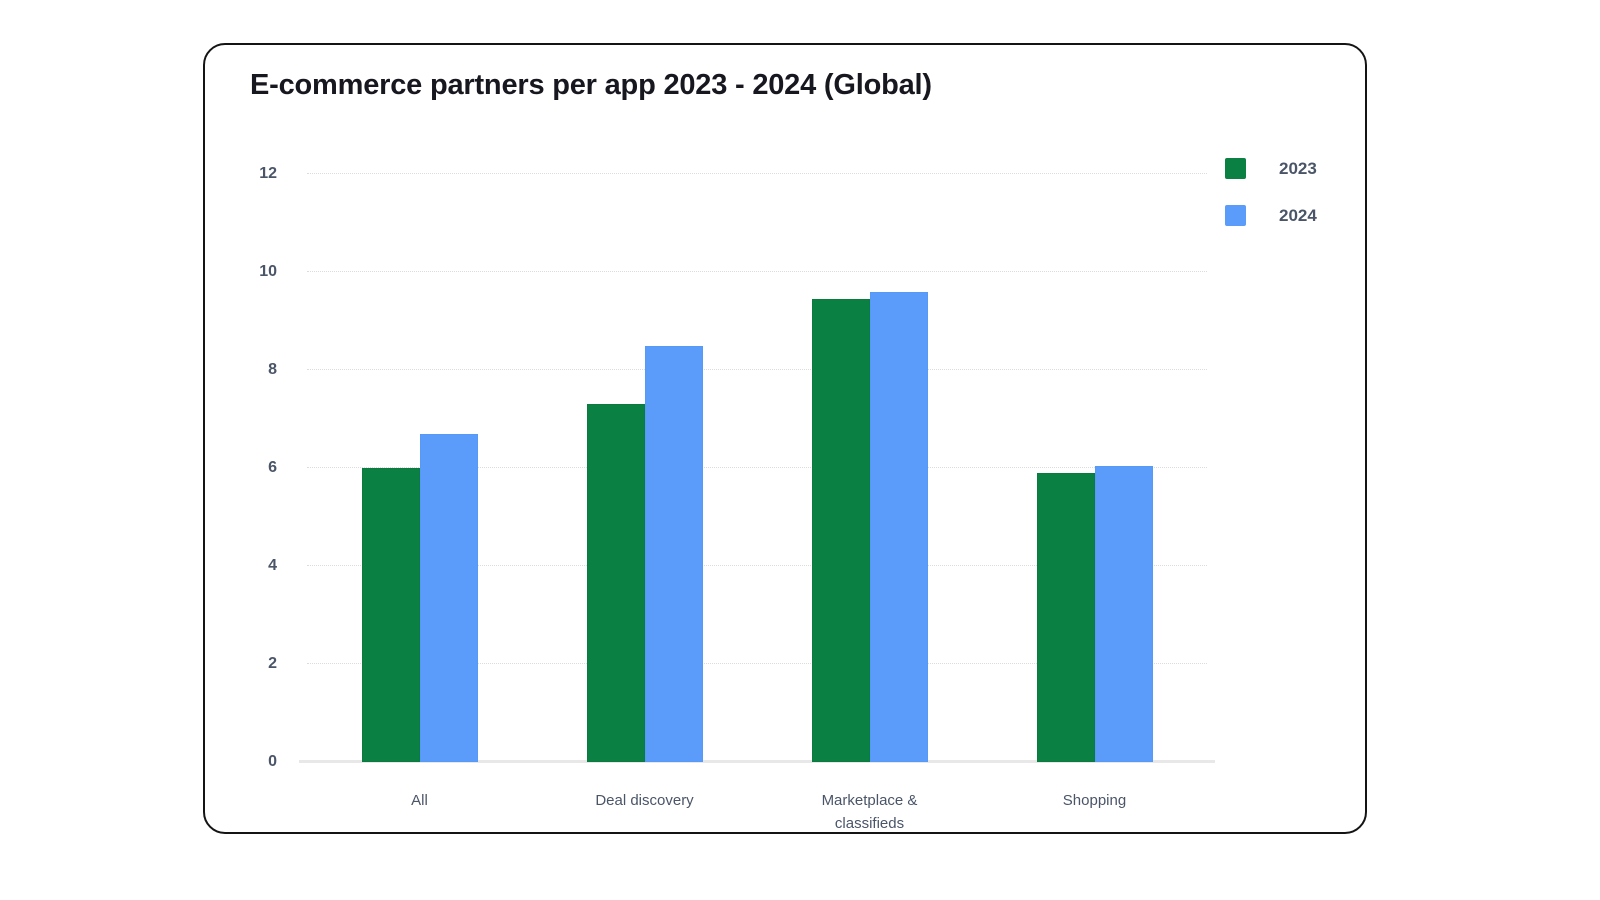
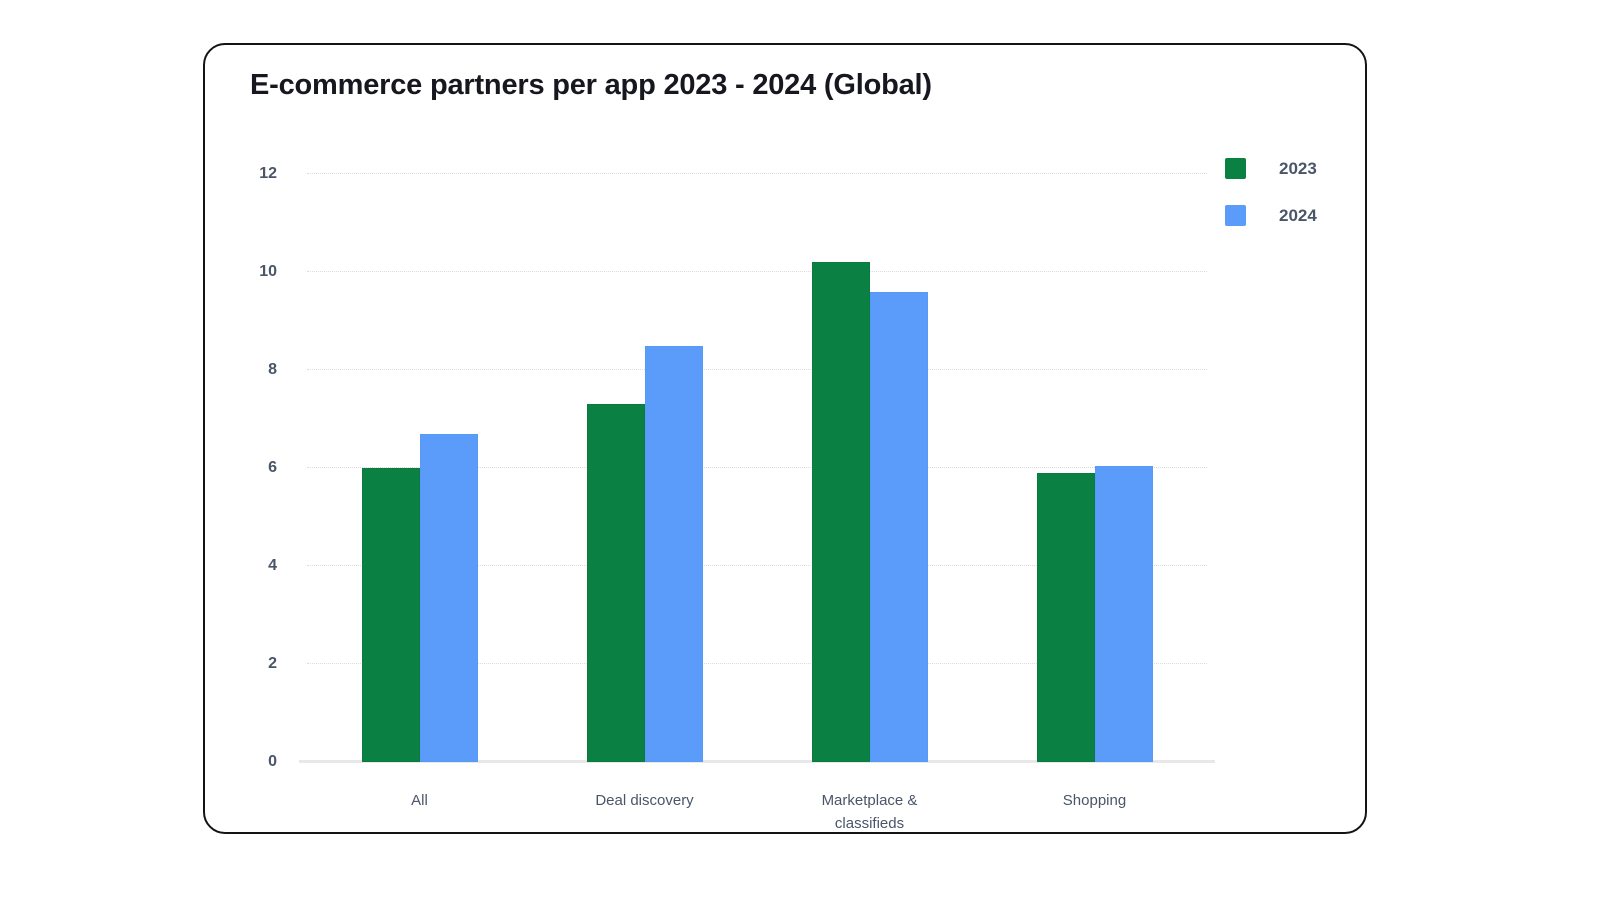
2023/Marketplace & classifieds: 9.4 -> 10.2
